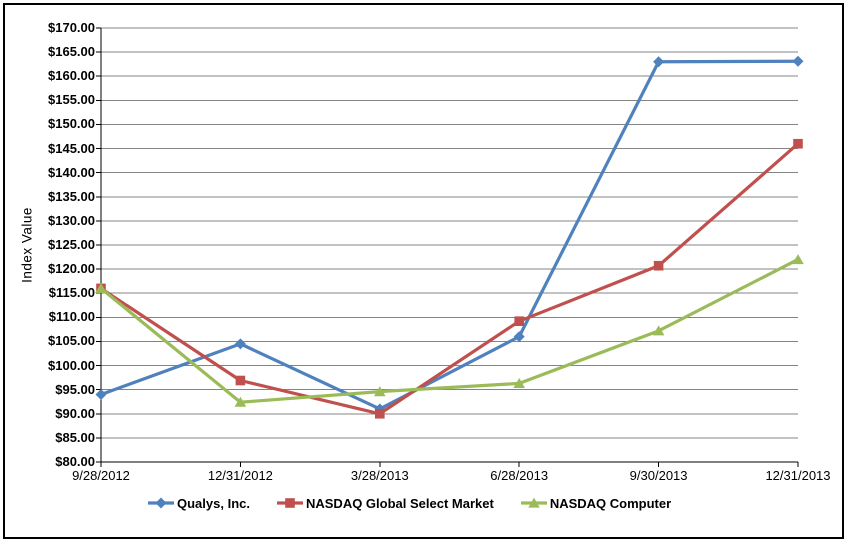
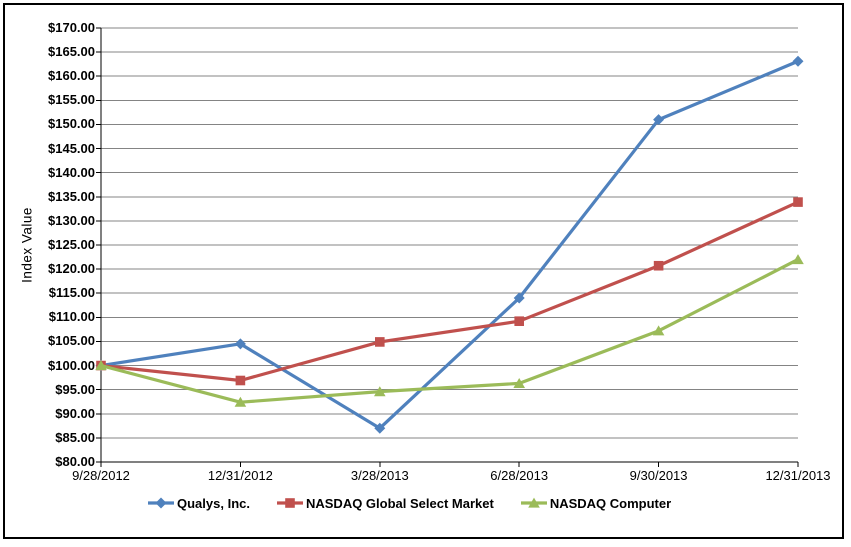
Qualys, Inc./9/28/2012: $94 -> $100
NASDAQ Global Select Market/9/28/2012: $116 -> $100
NASDAQ Computer/9/28/2012: $116 -> $100
Qualys, Inc./3/28/2013: $91 -> $87
NASDAQ Global Select Market/3/28/2013: $90 -> $105
Qualys, Inc./6/28/2013: $106 -> $114
Qualys, Inc./9/30/2013: $163 -> $151
NASDAQ Global Select Market/12/31/2013: $146 -> $134
